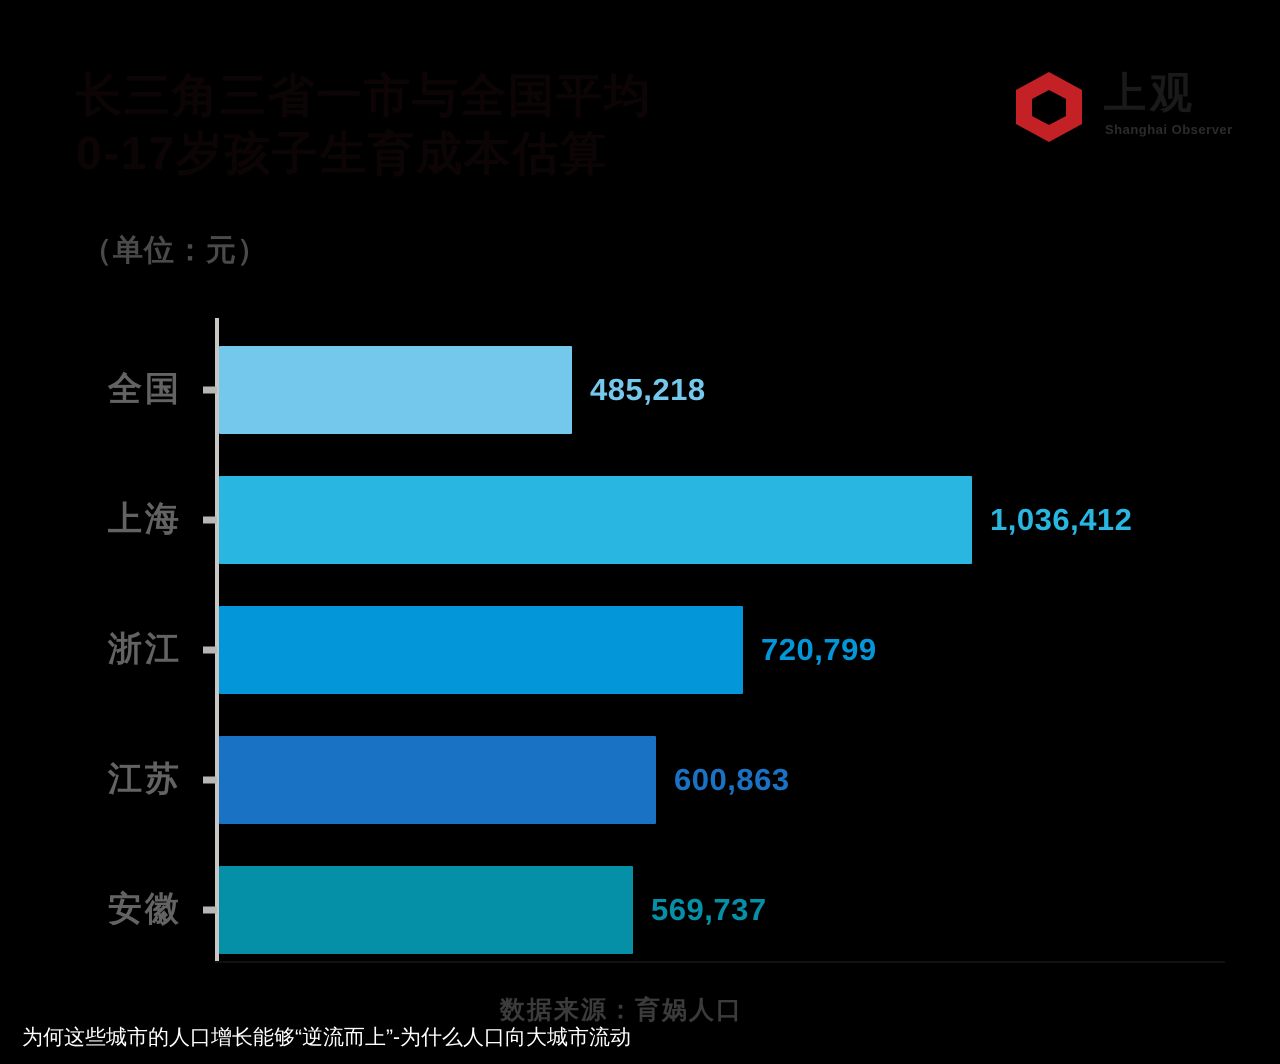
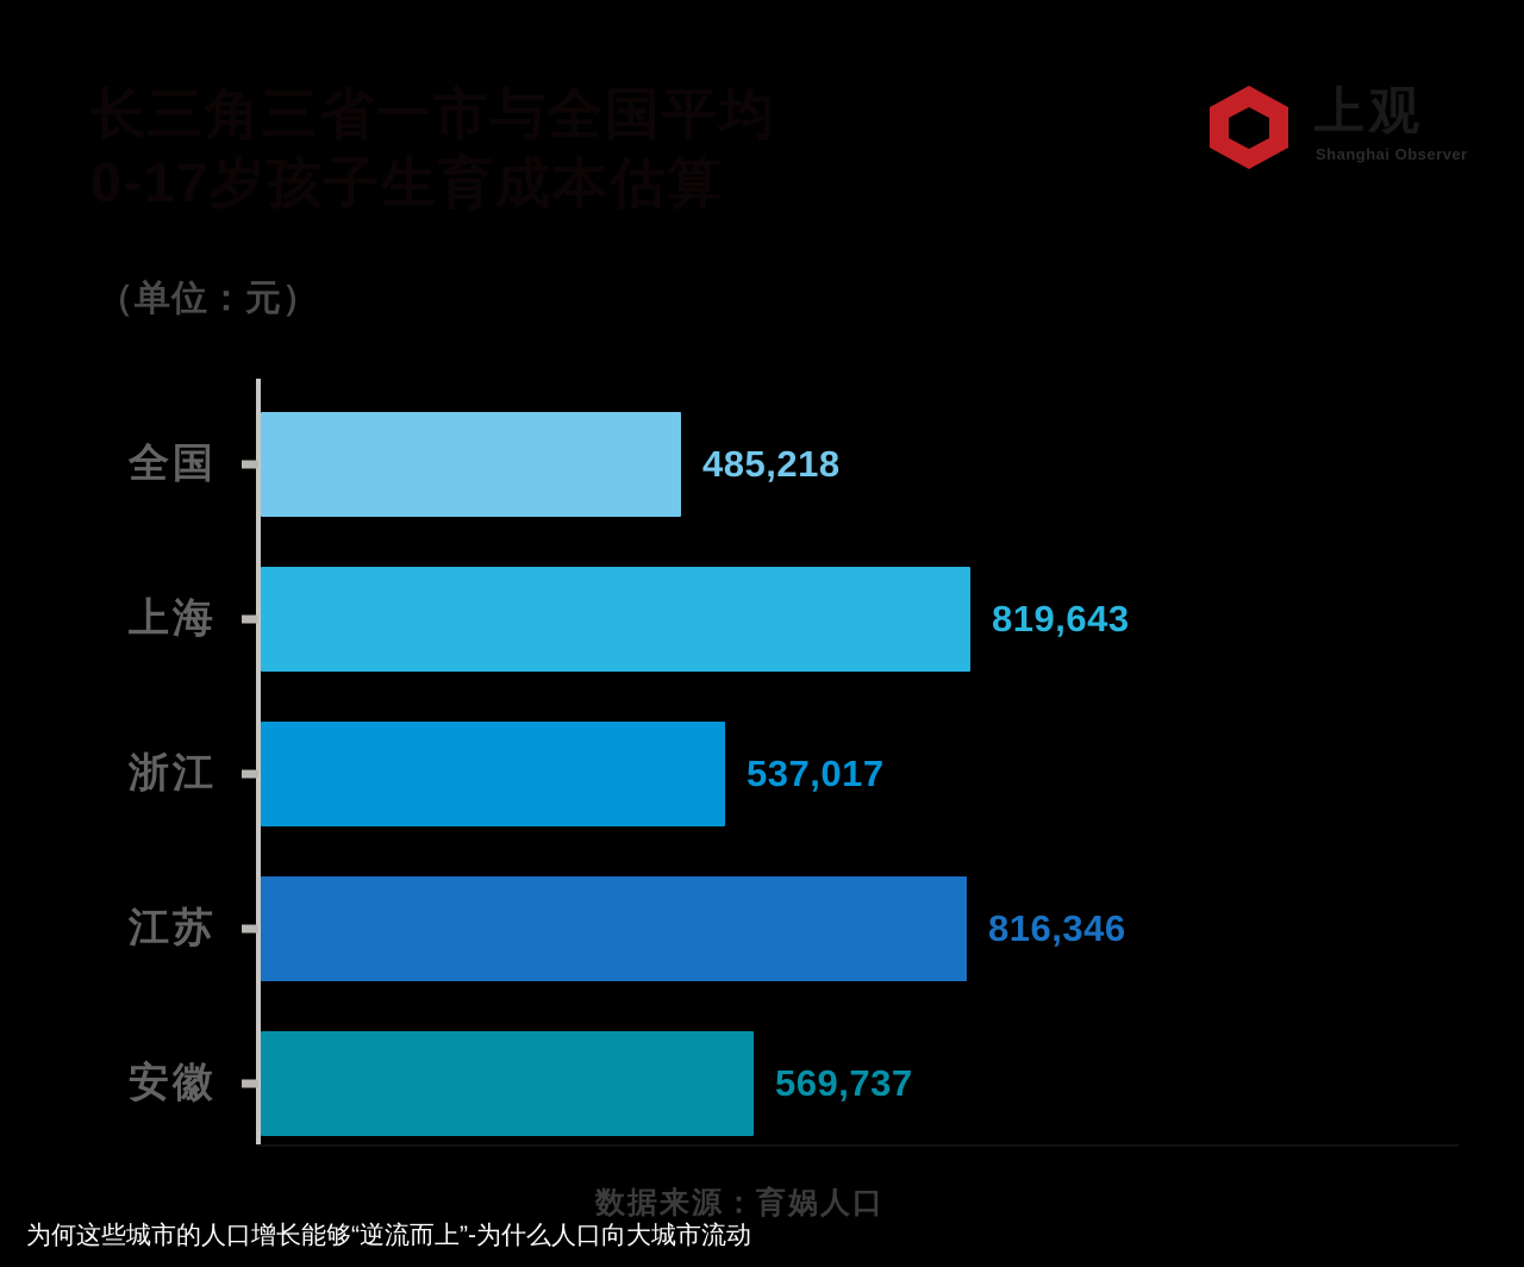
上海: 1,036,412 -> 819,643
浙江: 720,799 -> 537,017
江苏: 600,863 -> 816,346
